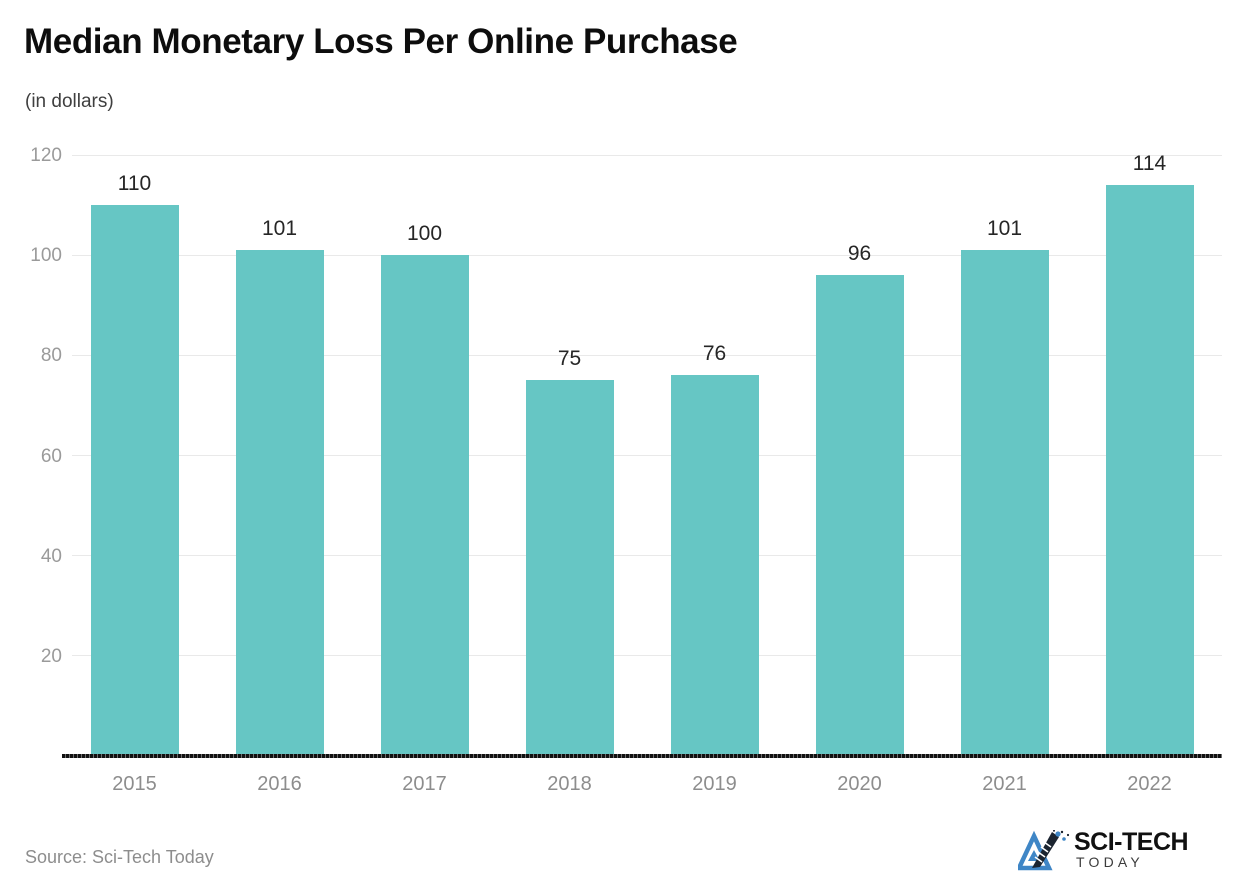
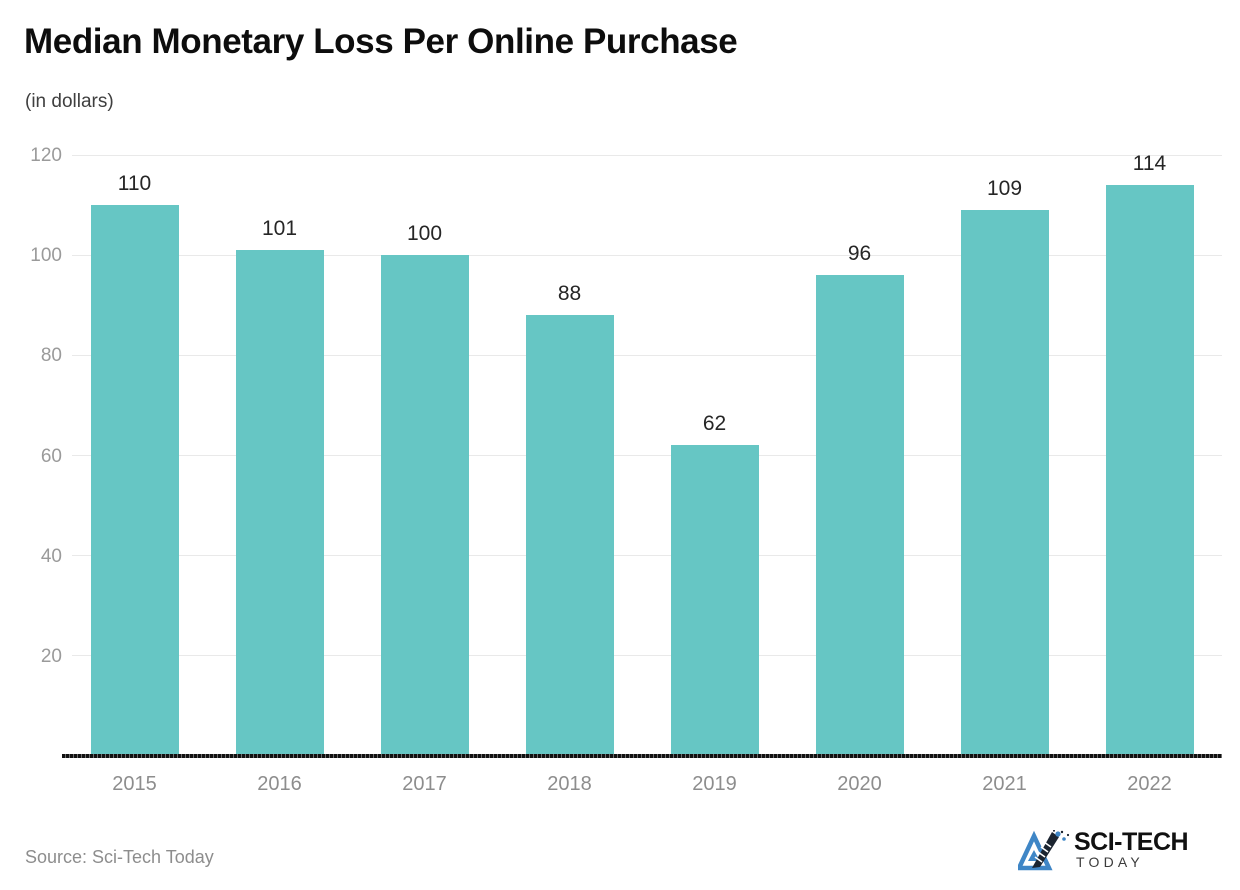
2018: 75 -> 88
2019: 76 -> 62
2021: 101 -> 109
